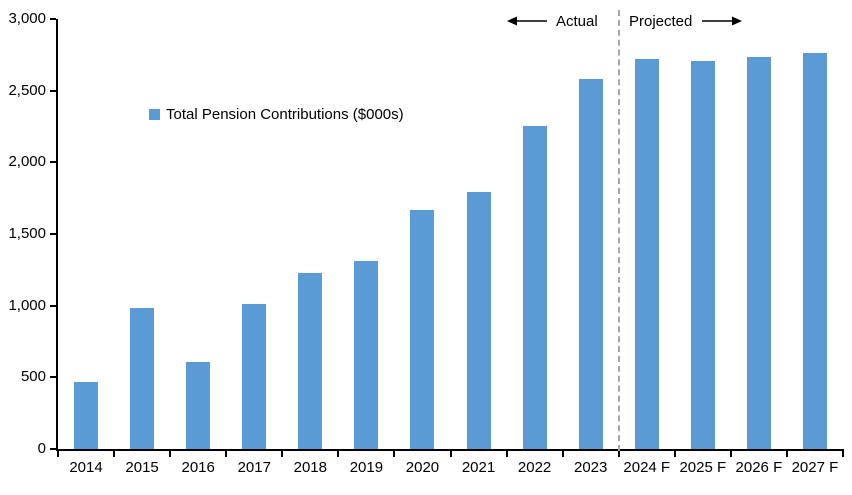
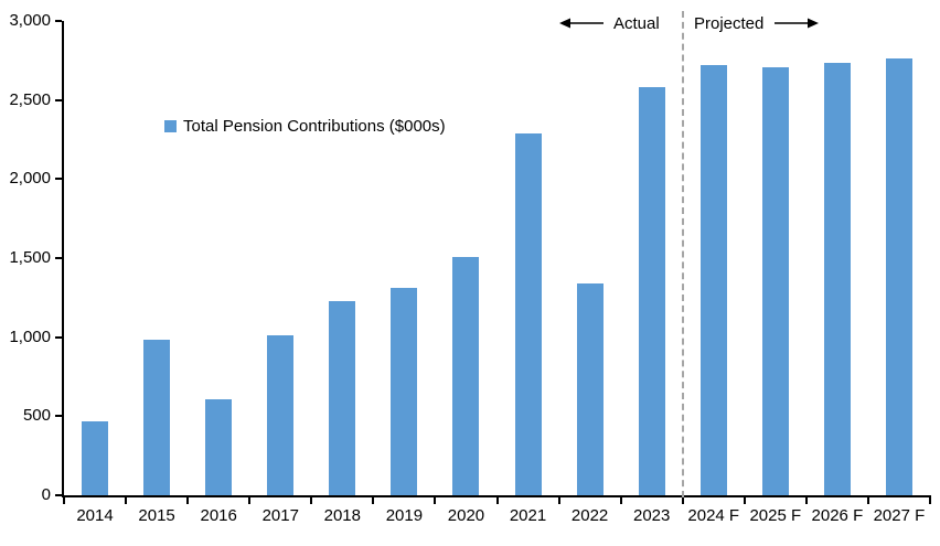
2020: 1660 -> 1510
2021: 1800 -> 2290
2022: 2260 -> 1340
